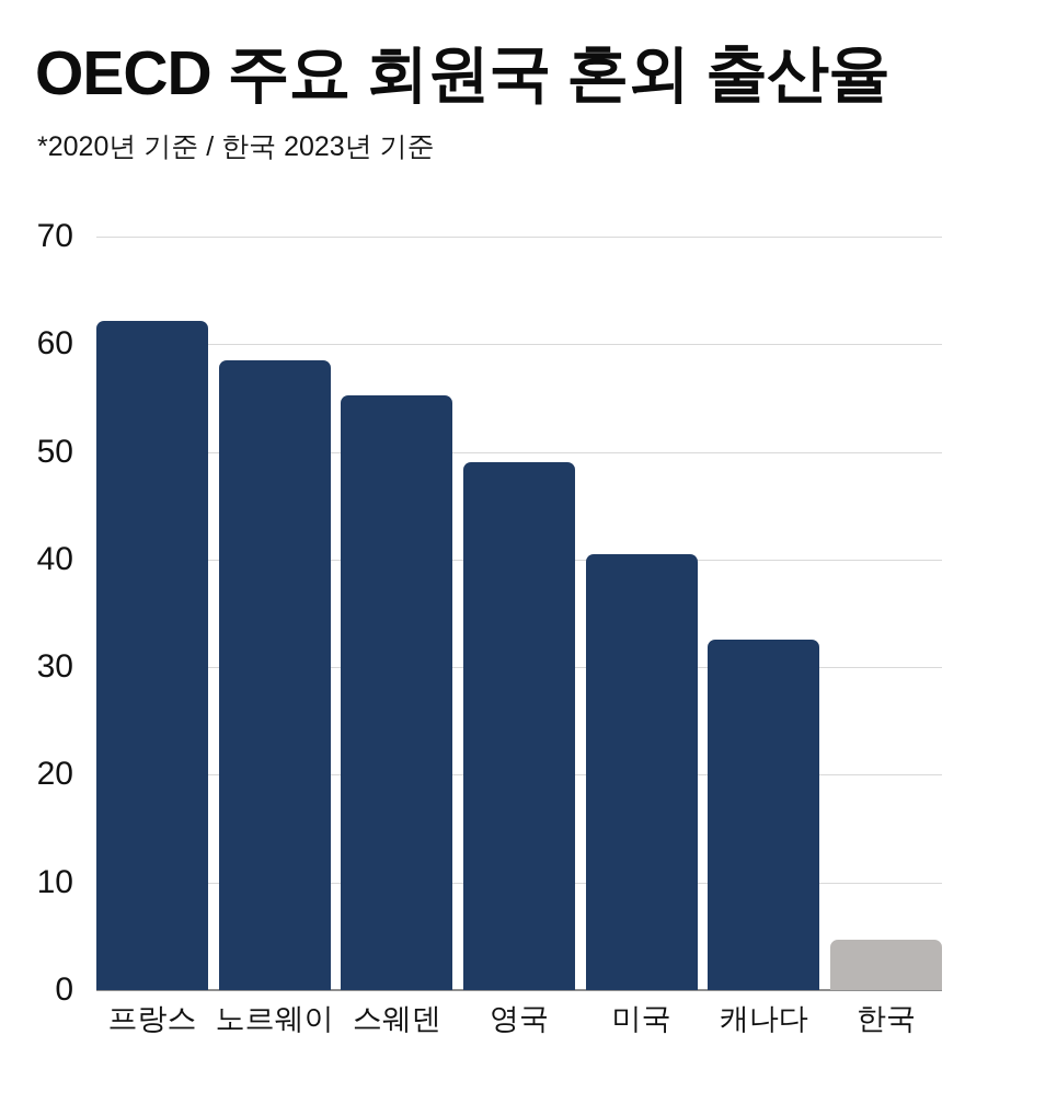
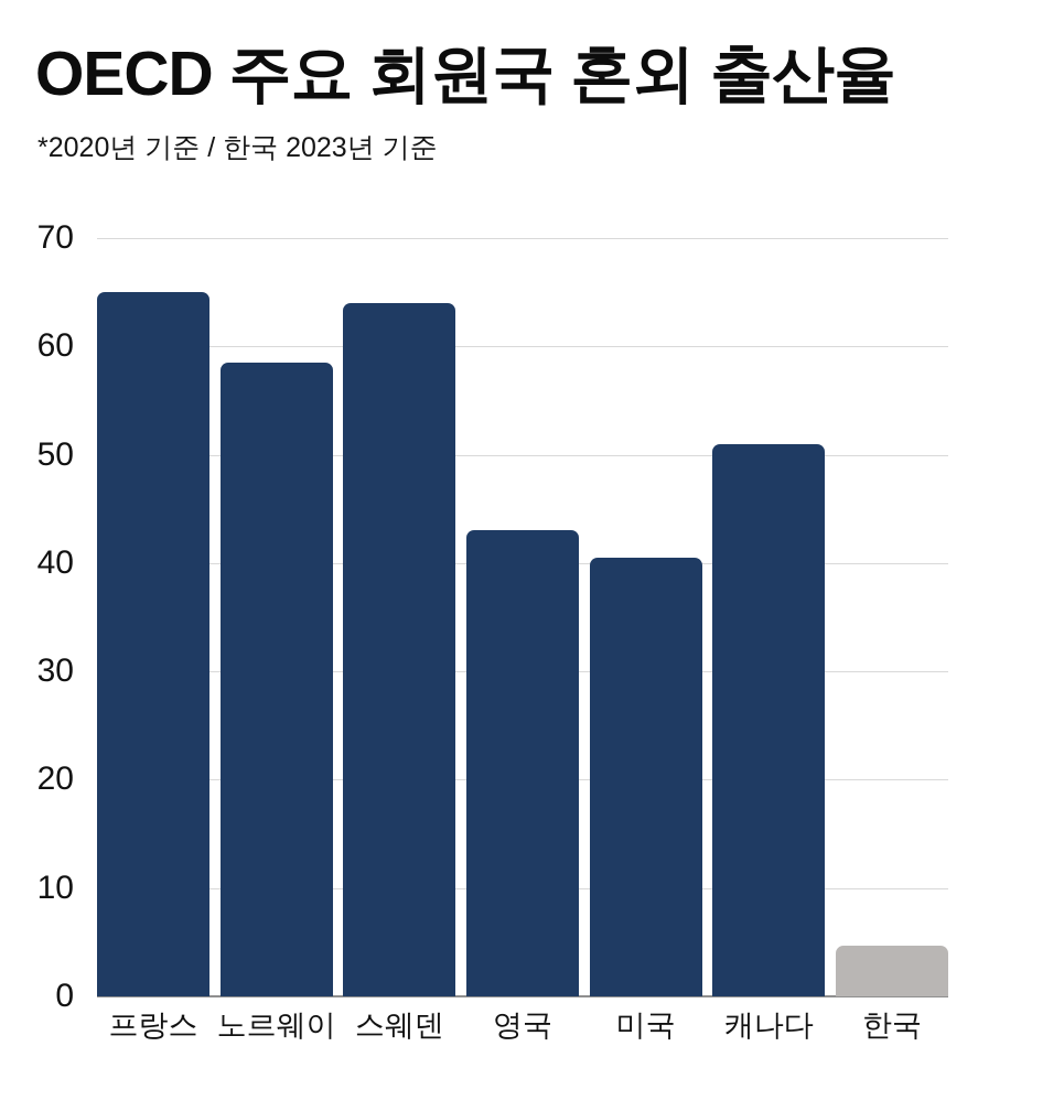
프랑스: 62 -> 65
스웨덴: 55 -> 64
영국: 49 -> 43
캐나다: 33 -> 51
